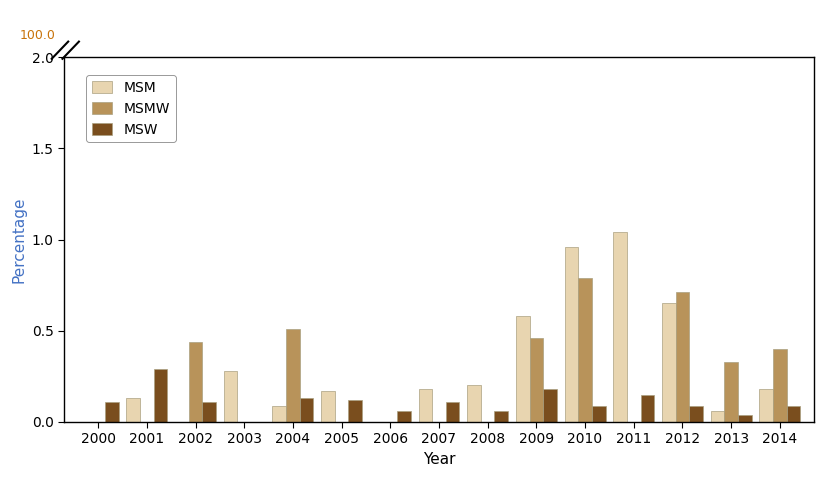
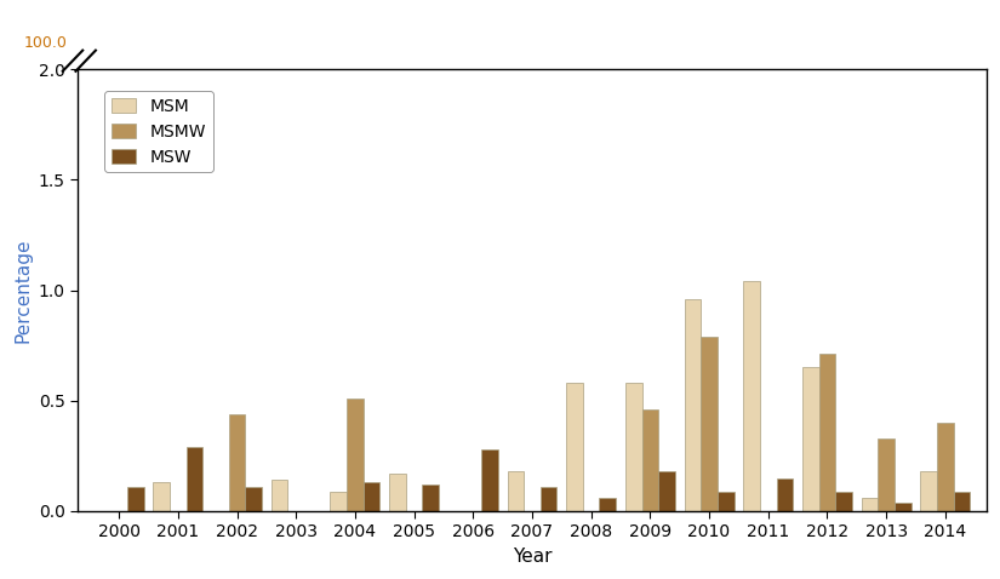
MSM/2003: 0.28 -> 0.14
MSW/2006: 0.06 -> 0.28
MSM/2008: 0.20 -> 0.58
